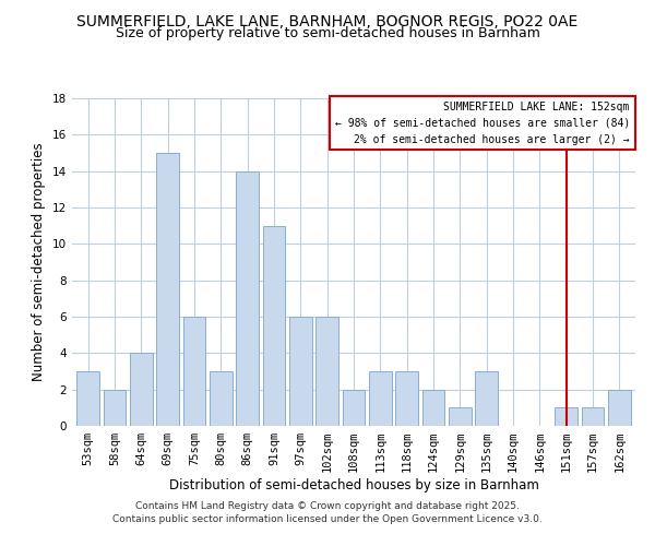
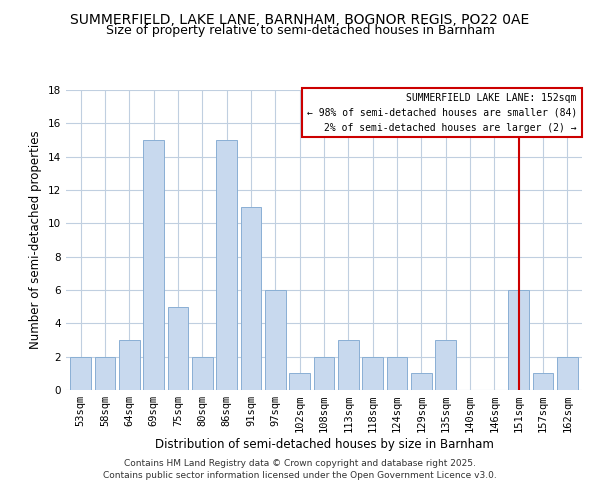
53sqm: 3 -> 2
64sqm: 4 -> 3
75sqm: 6 -> 5
80sqm: 3 -> 2
86sqm: 14 -> 15
102sqm: 6 -> 1
118sqm: 3 -> 2
151sqm: 1 -> 6
